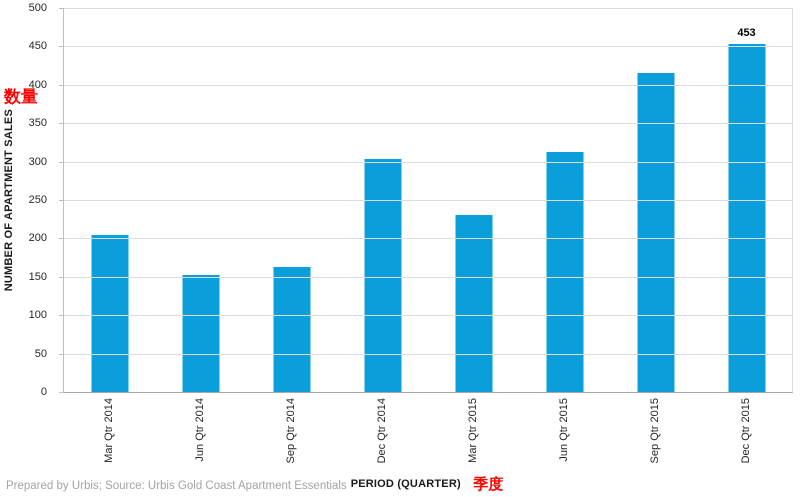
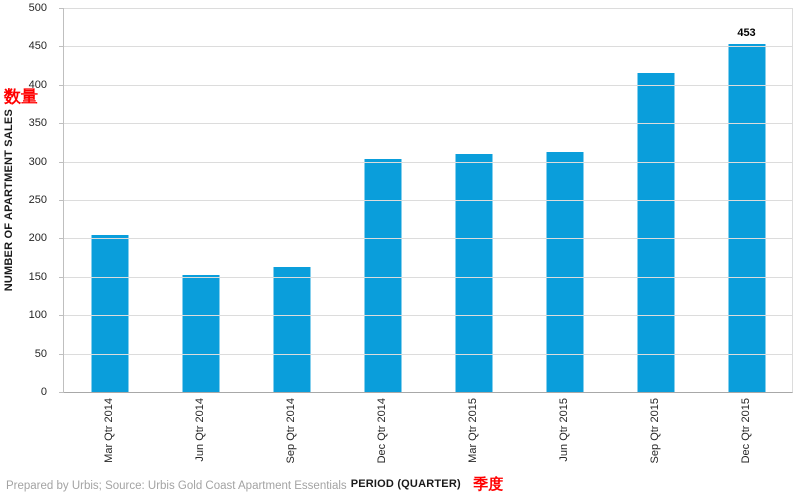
Mar Qtr 2015: 230 -> 310
